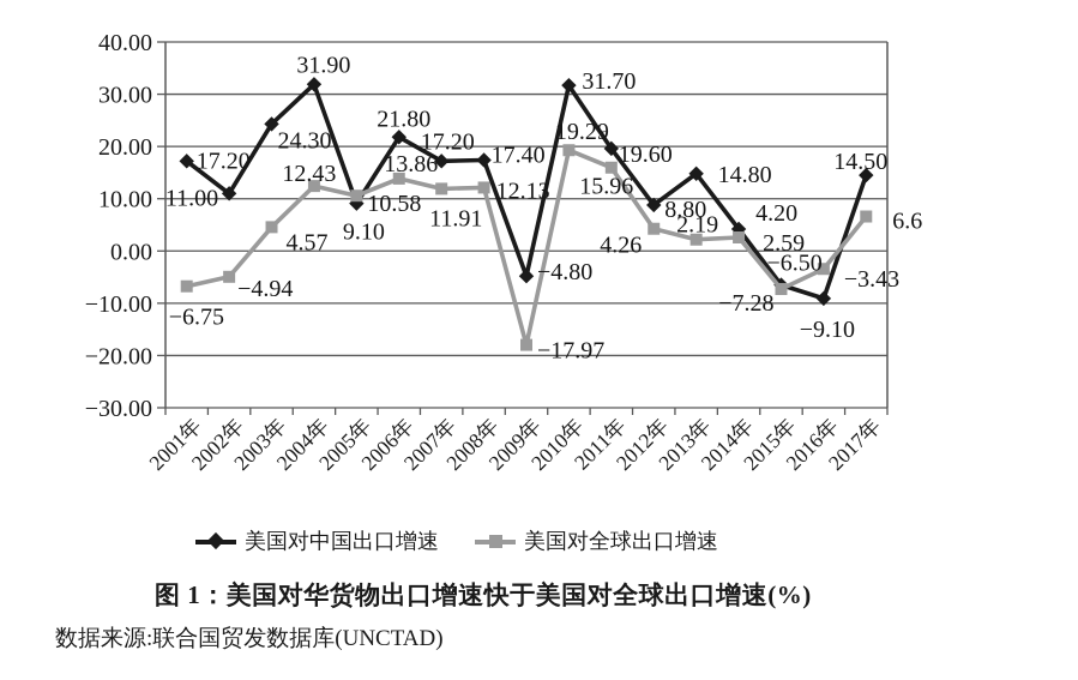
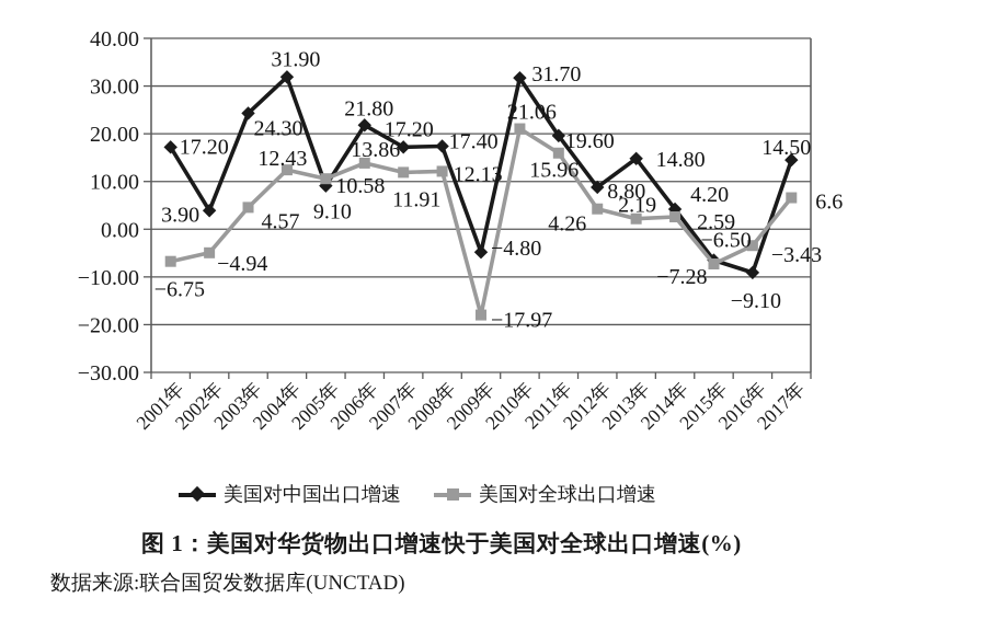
美国对中国出口增速/2002年: 11.00 -> 3.90
美国对全球出口增速/2010年: 19.29 -> 21.06
